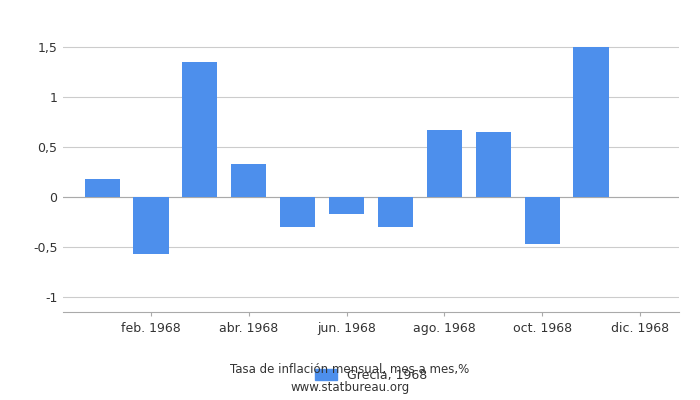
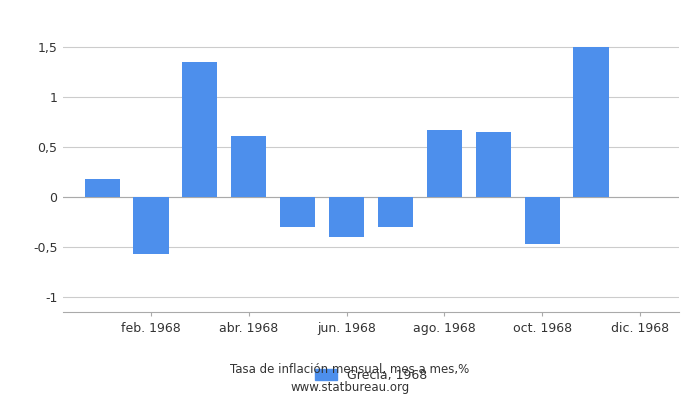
abr. 1968: 0,33 -> 0,61
jun. 1968: -0,17 -> -0,40
